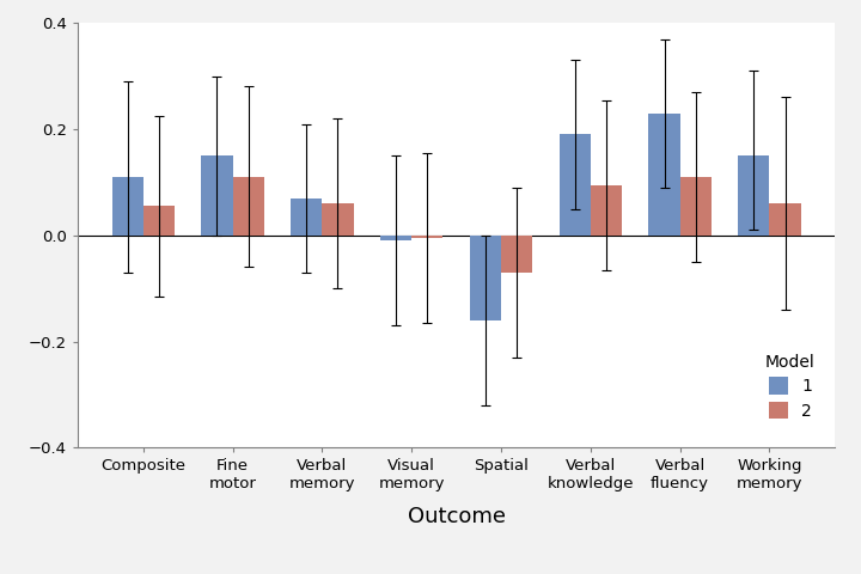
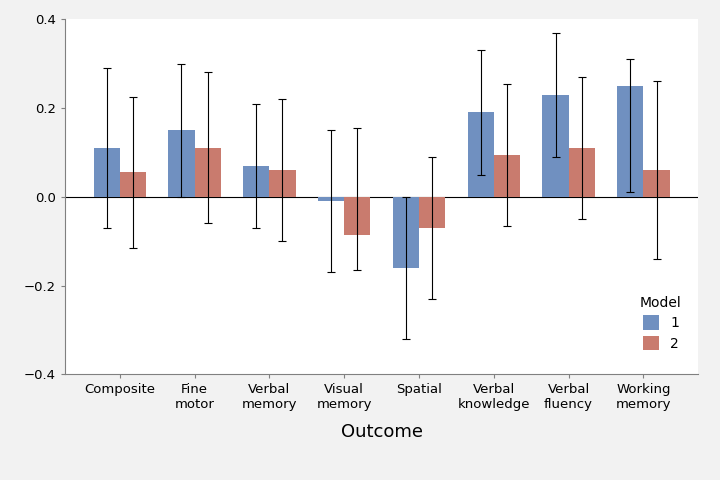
2/Visual memory: -0.005 -> -0.085
1/Working memory: 0.15 -> 0.25
